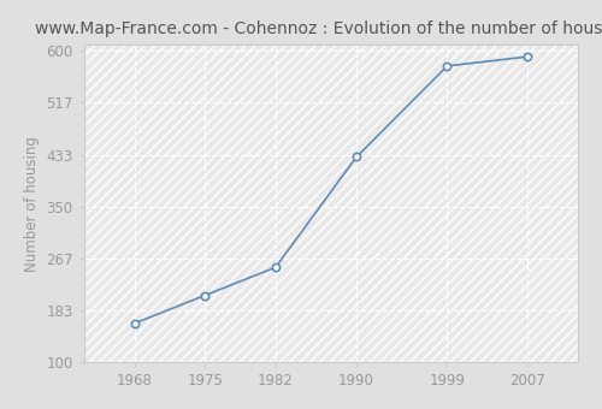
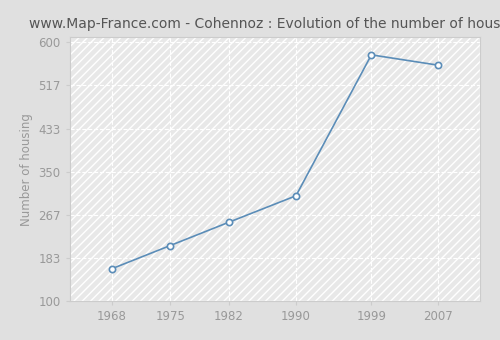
1990: 430 -> 304
2007: 591 -> 556
